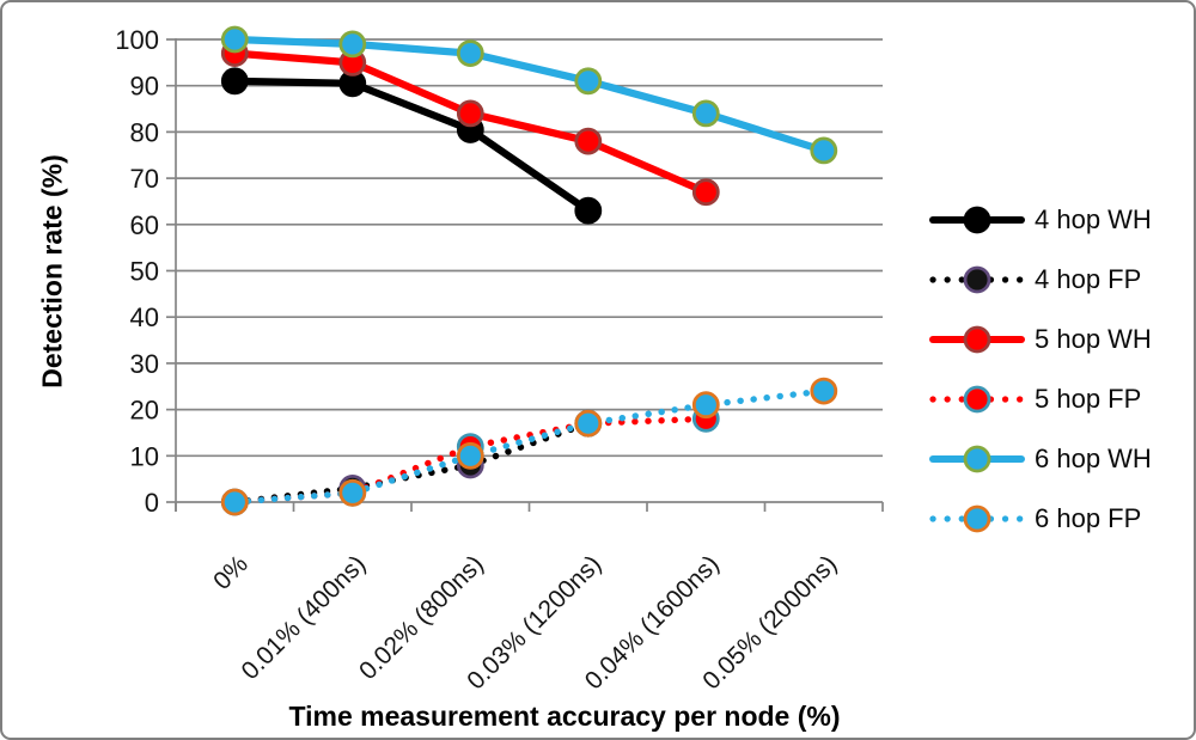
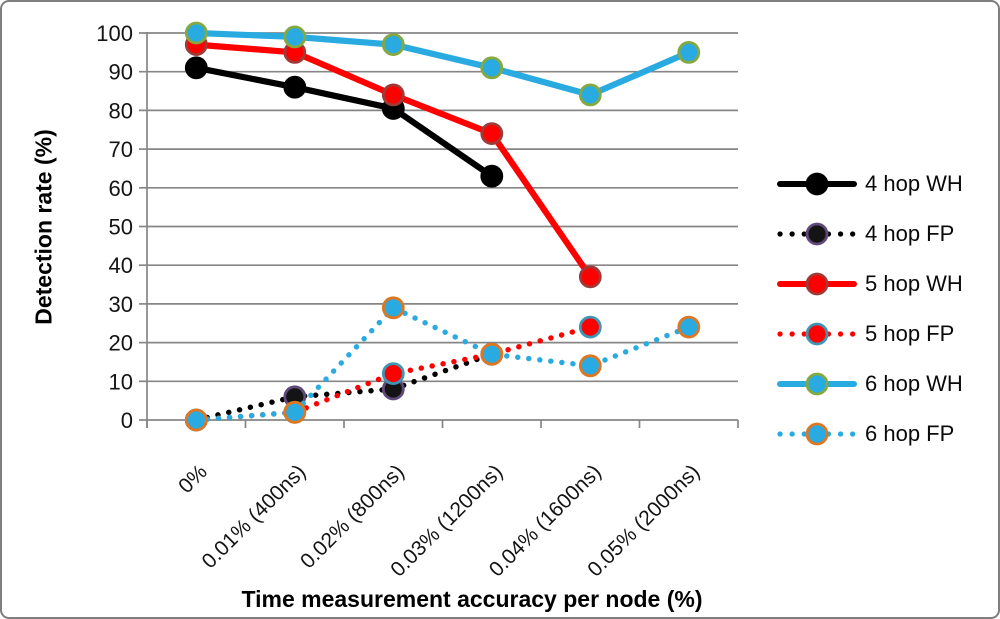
4 hop WH/0.01% (400ns): 90 -> 86
4 hop FP/0.01% (400ns): 3 -> 6
6 hop FP/0.02% (800ns): 10 -> 29
5 hop WH/0.03% (1200ns): 78 -> 74
5 hop WH/0.04% (1600ns): 67 -> 37
5 hop FP/0.04% (1600ns): 18 -> 24
6 hop FP/0.04% (1600ns): 21 -> 14
6 hop WH/0.05% (2000ns): 76 -> 95
